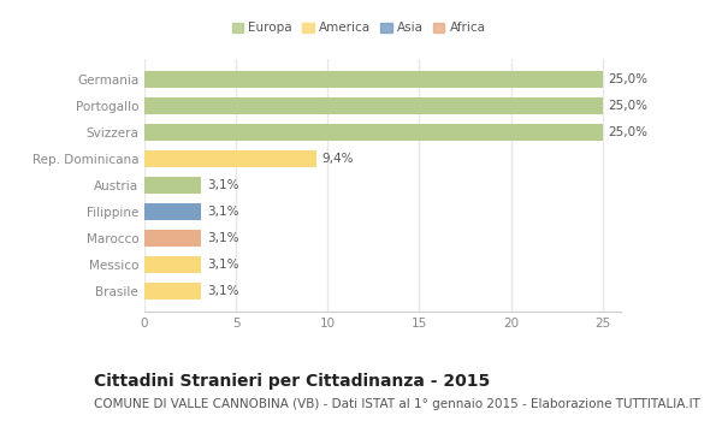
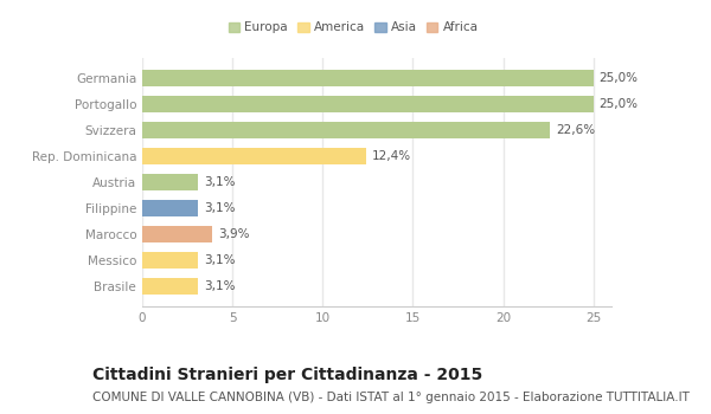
Svizzera: 25,0% -> 22,6%
Rep. Dominicana: 9,4% -> 12,4%
Marocco: 3,1% -> 3,9%
